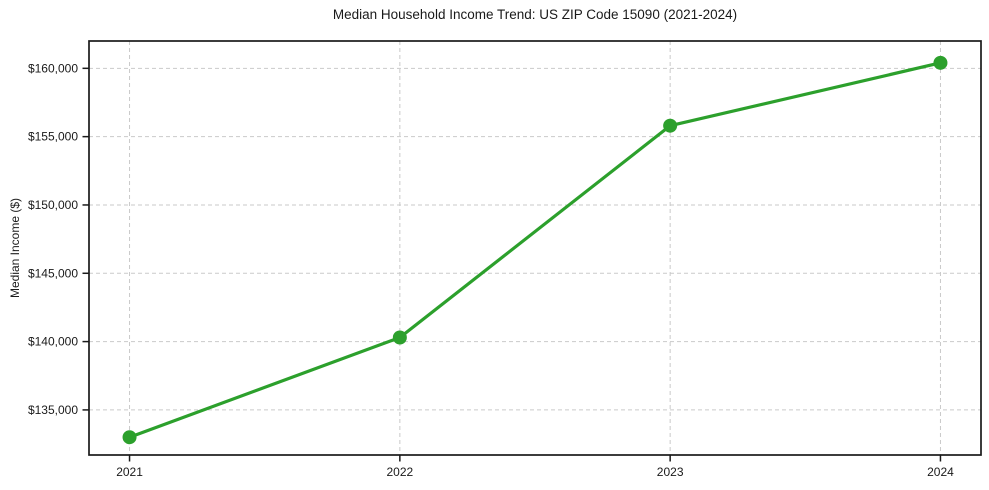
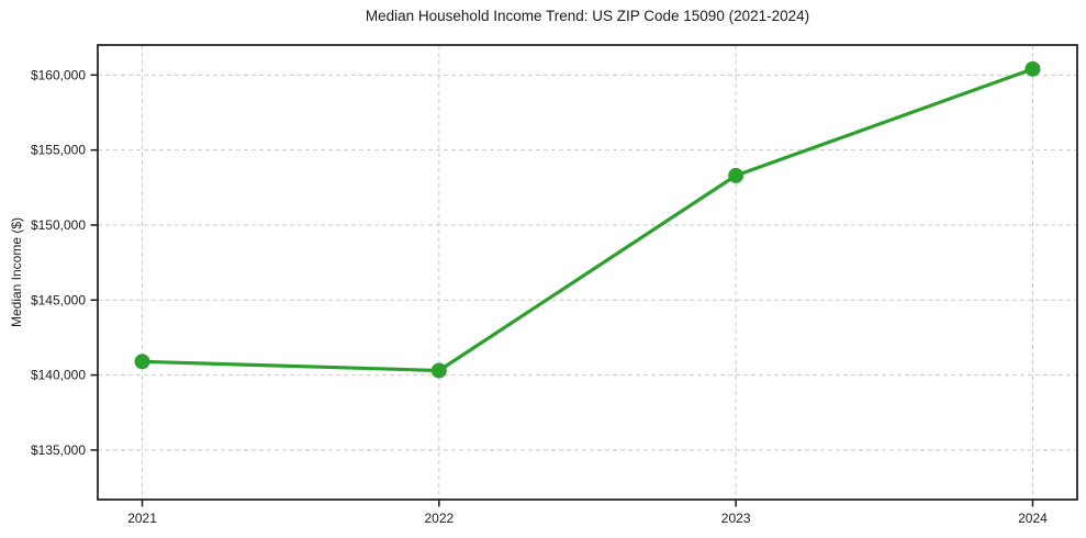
2021: $133000 -> $140900
2023: $155800 -> $153300
